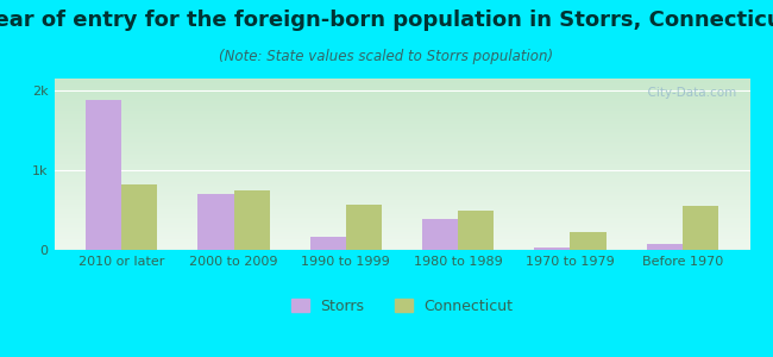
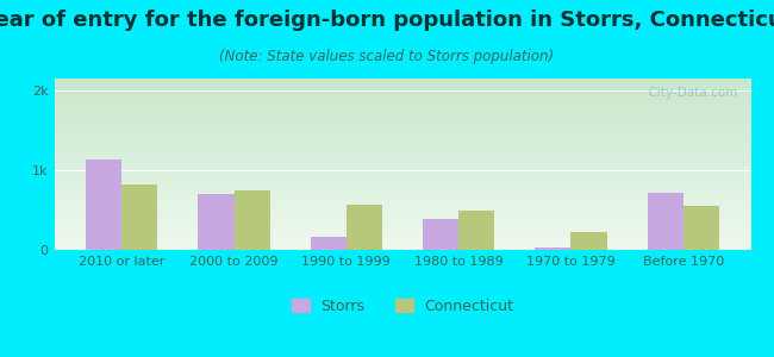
Storrs/2010 or later: 1.88k -> 1.14k
Storrs/Before 1970: 0.07k -> 0.72k
